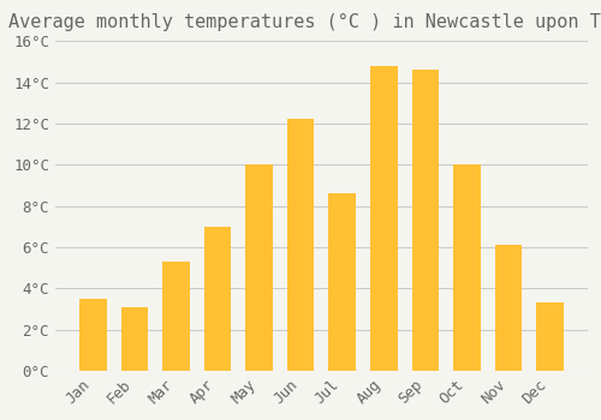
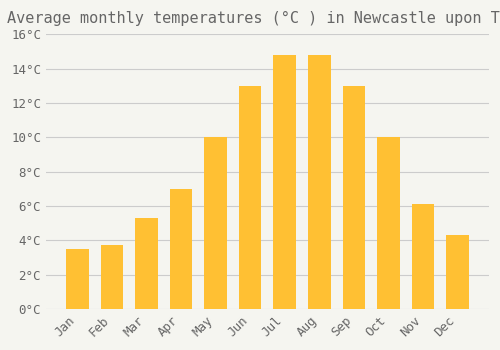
Feb: 3.1°C -> 3.7°C
Jun: 12.2°C -> 13.0°C
Jul: 8.6°C -> 14.8°C
Sep: 14.6°C -> 13.0°C
Dec: 3.3°C -> 4.3°C
